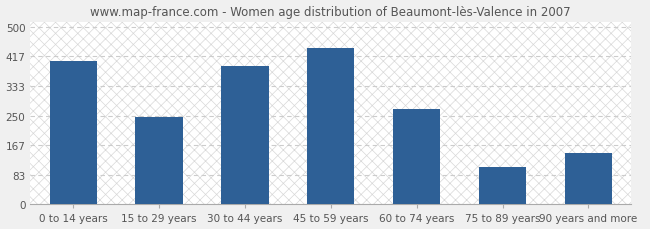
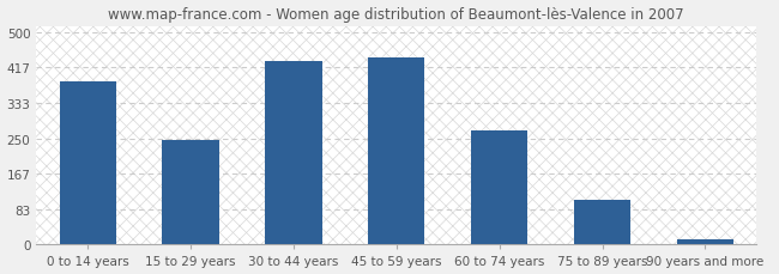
0 to 14 years: 405 -> 383
30 to 44 years: 390 -> 432
90 years and more: 145 -> 13
